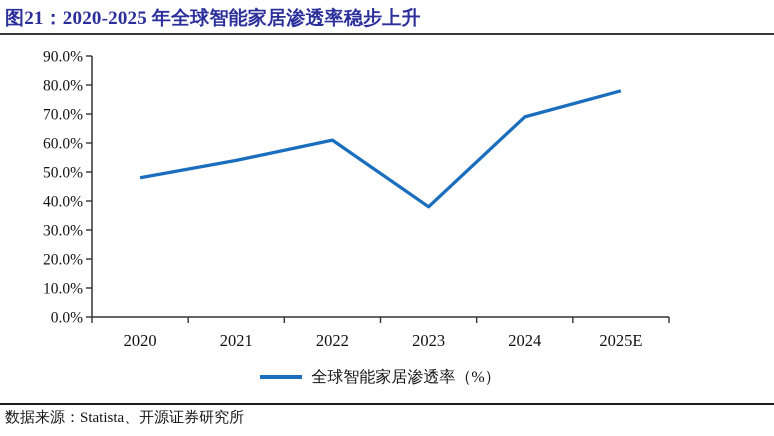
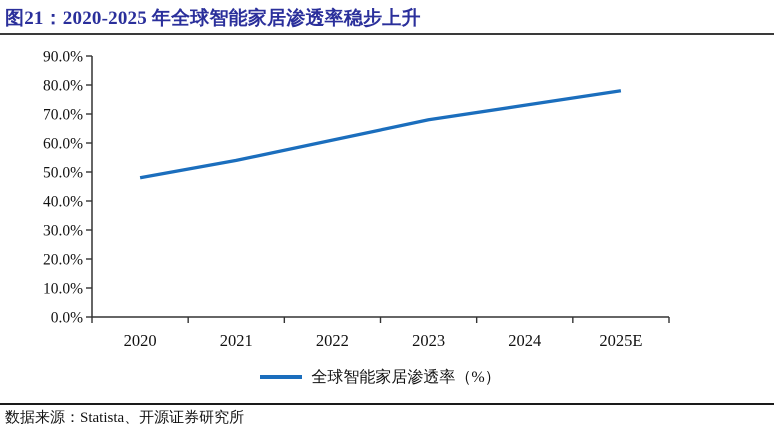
2023: 38% -> 68%
2024: 69% -> 73%
